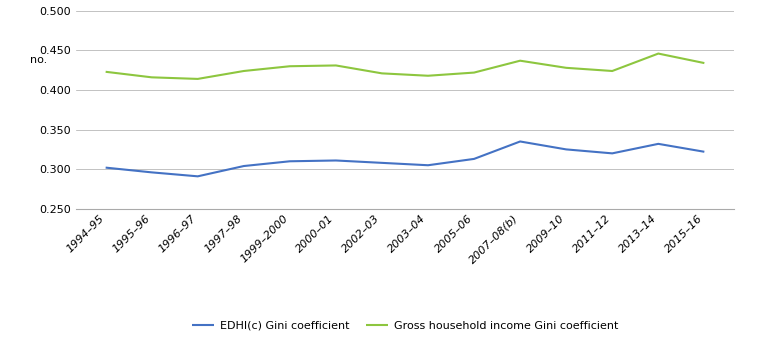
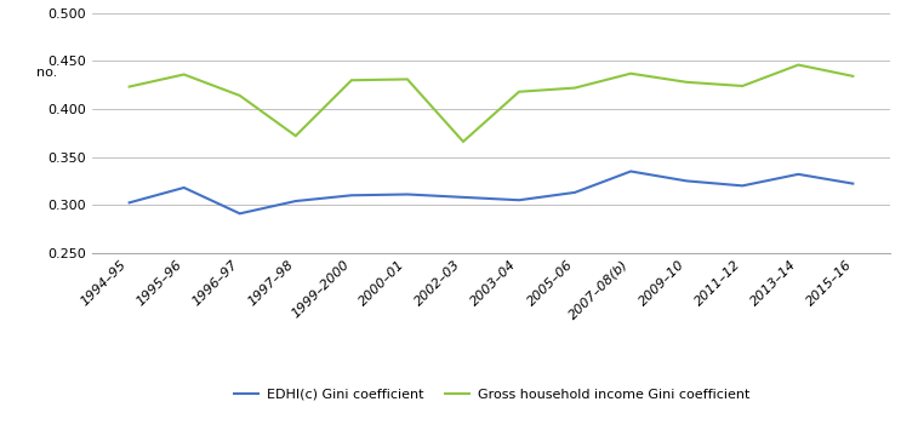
EDHI(c) Gini coefficient/1995–96: 0.296 -> 0.318
Gross household income Gini coefficient/1995–96: 0.416 -> 0.436
Gross household income Gini coefficient/1997–98: 0.424 -> 0.372
Gross household income Gini coefficient/2002–03: 0.421 -> 0.366
